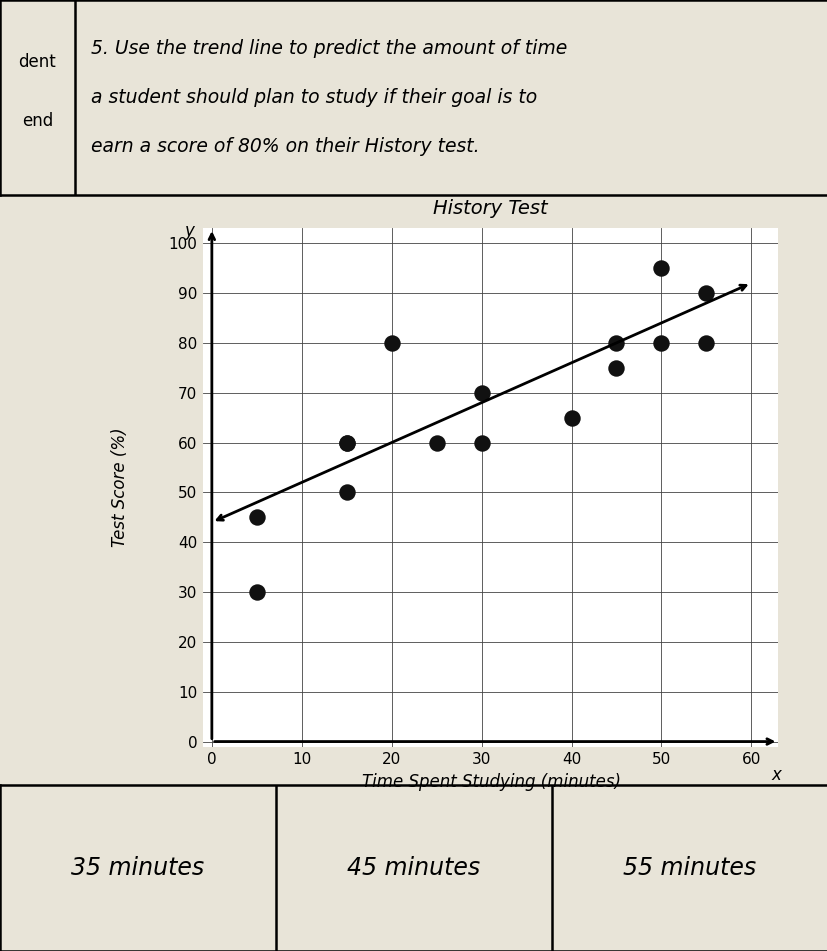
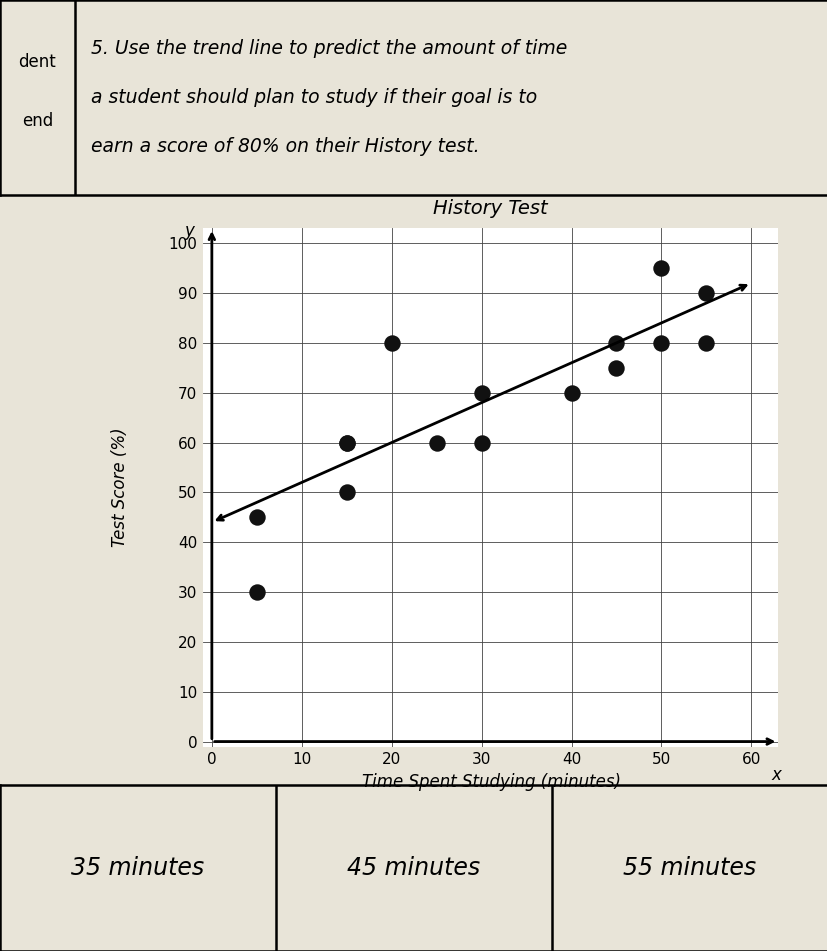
40: 65 -> 70
